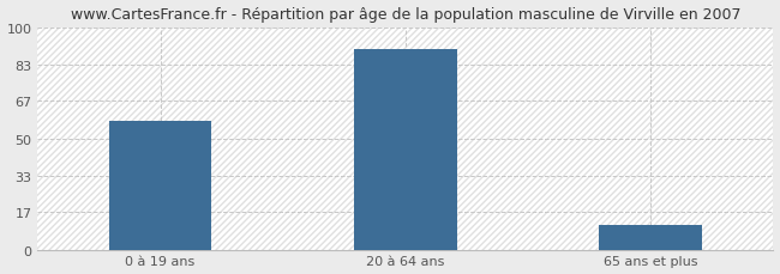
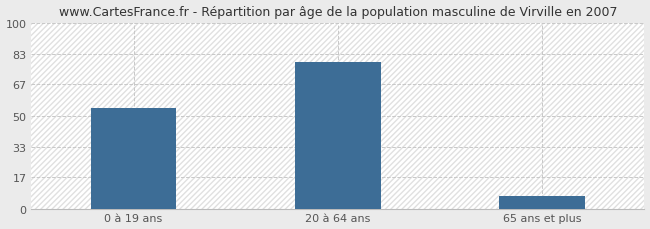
0 à 19 ans: 58 -> 54
20 à 64 ans: 90 -> 79
65 ans et plus: 11 -> 7
